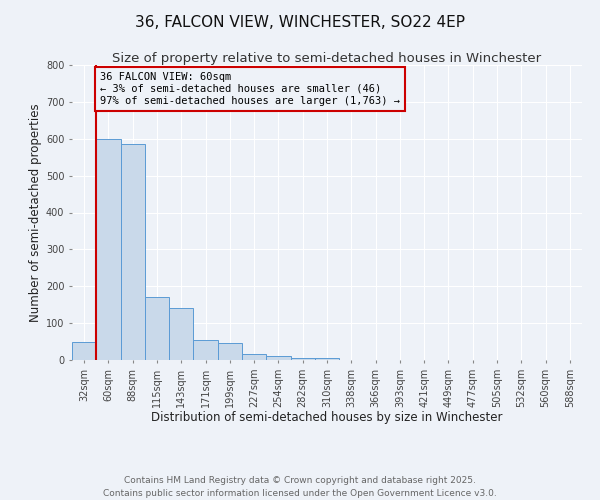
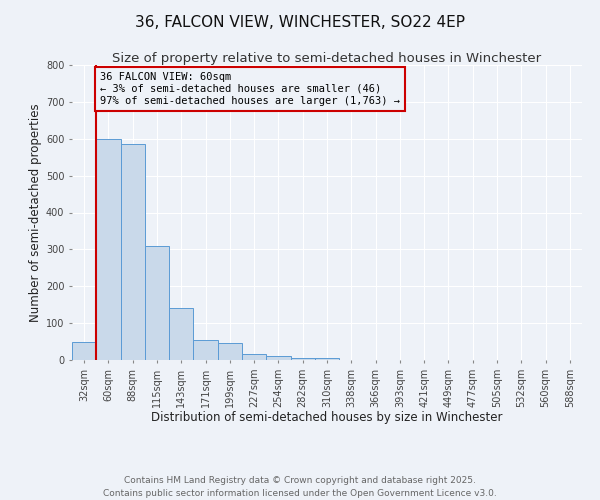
115sqm: 170 -> 310
